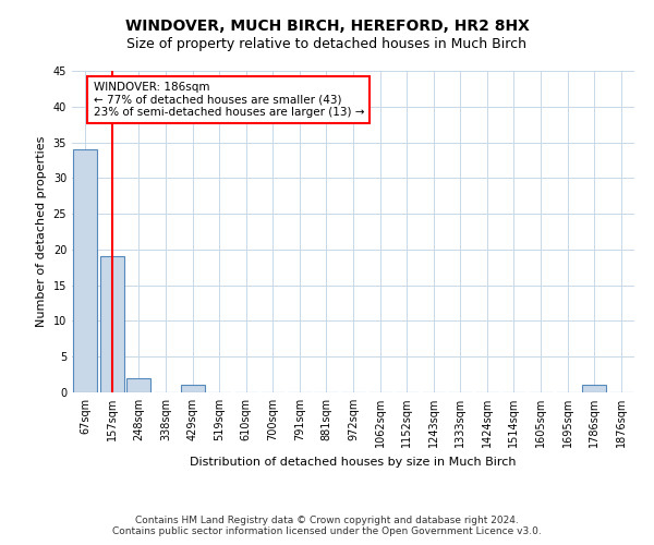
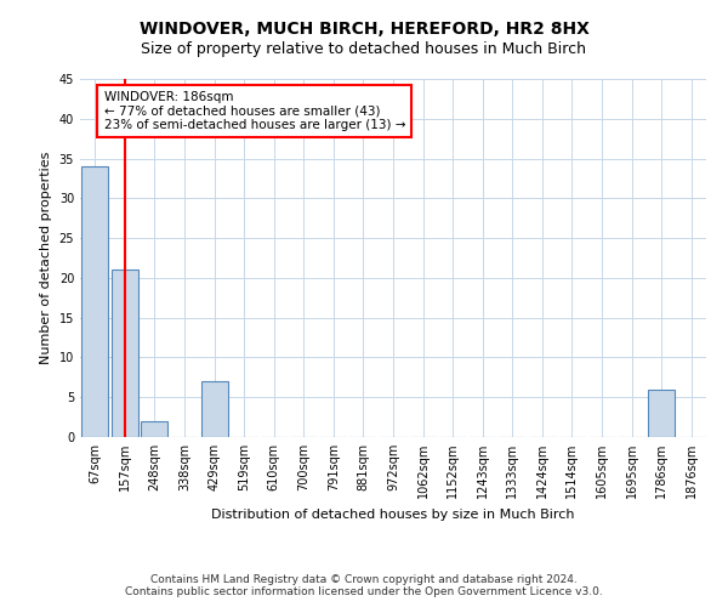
157sqm: 19 -> 21
429sqm: 1 -> 7
1786sqm: 1 -> 6
